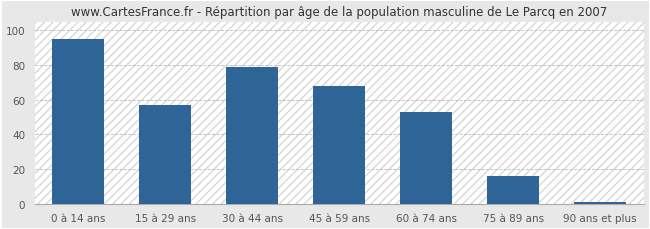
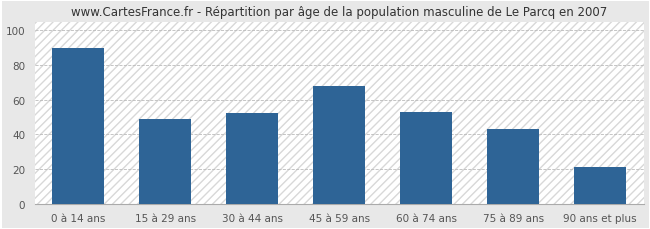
0 à 14 ans: 95 -> 90
15 à 29 ans: 57 -> 49
30 à 44 ans: 79 -> 52
75 à 89 ans: 16 -> 43
90 ans et plus: 1 -> 21
